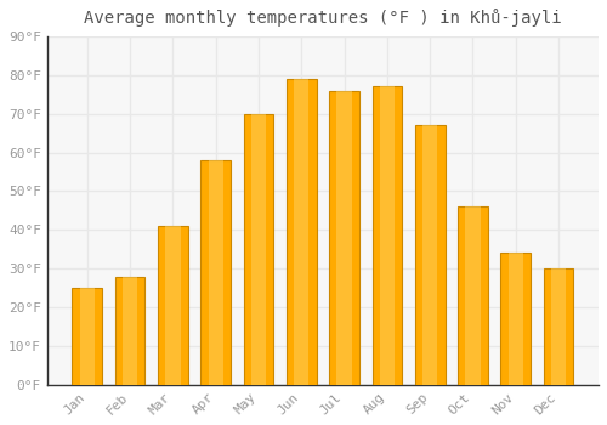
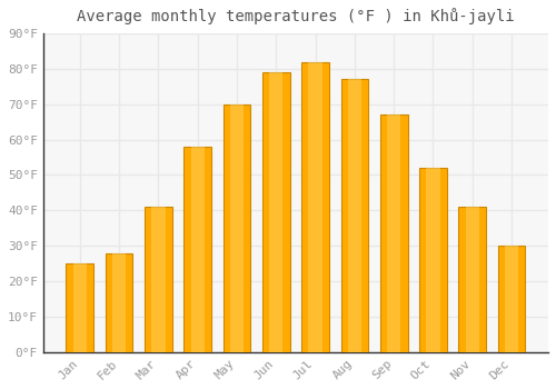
Jul: 76°F -> 82°F
Oct: 46°F -> 52°F
Nov: 34°F -> 41°F
